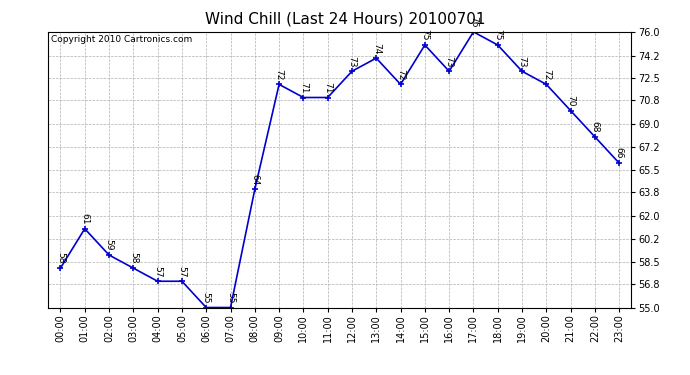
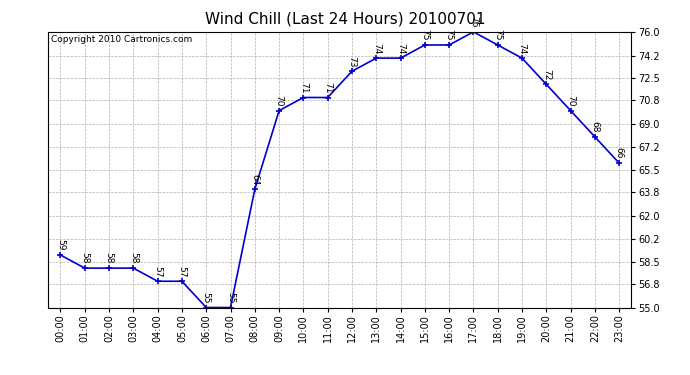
00:00: 58 -> 59
01:00: 61 -> 58
02:00: 59 -> 58
09:00: 72 -> 70
14:00: 72 -> 74
16:00: 73 -> 75
19:00: 73 -> 74
